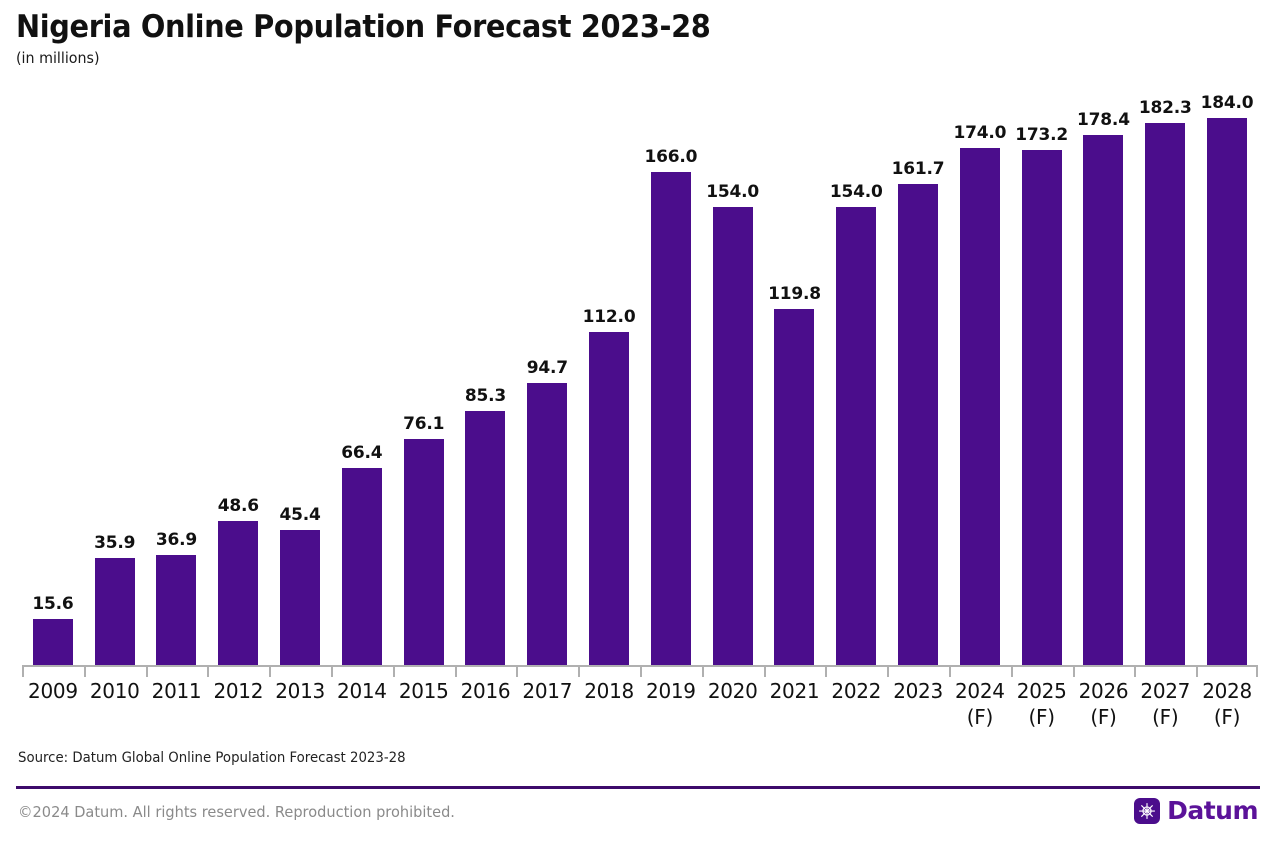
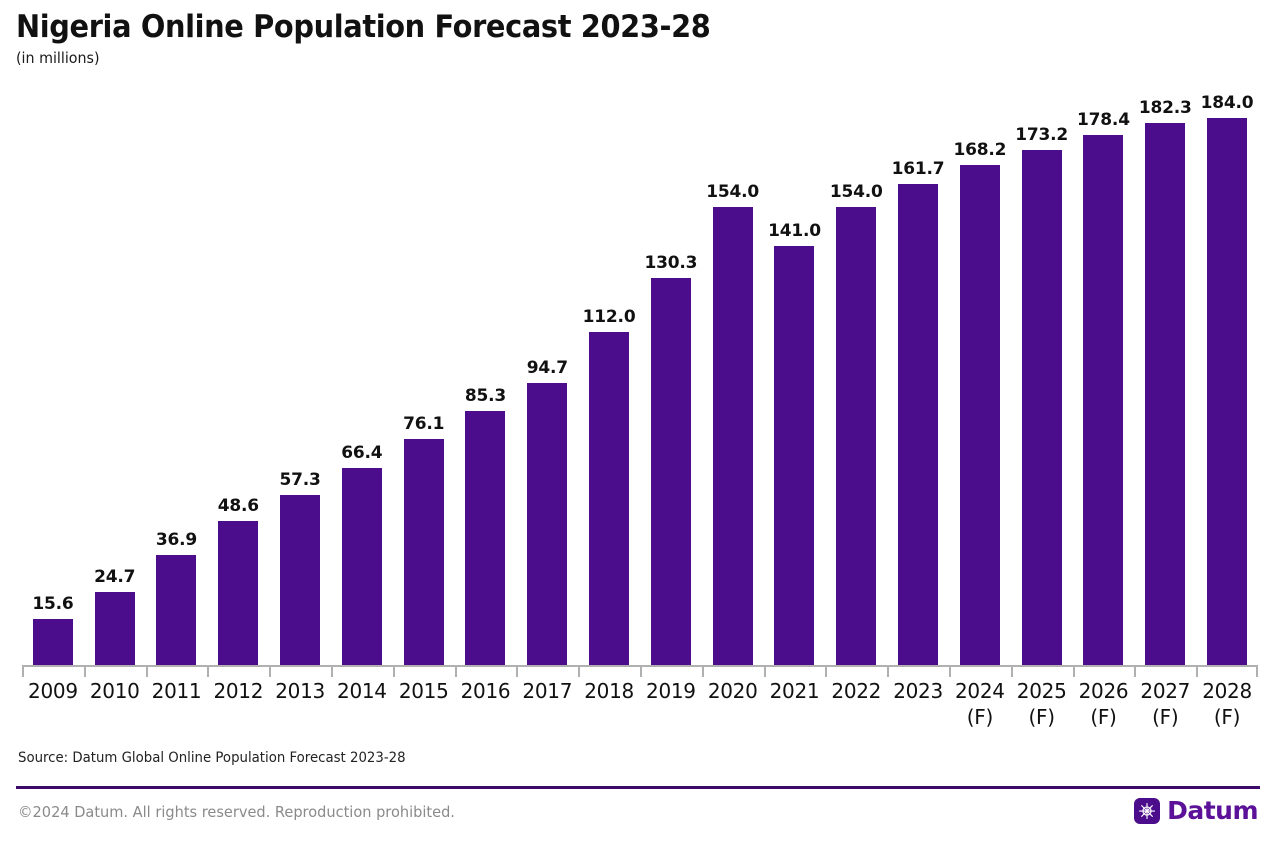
2010: 35.9 -> 24.7
2013: 45.4 -> 57.3
2019: 166.0 -> 130.3
2021: 119.8 -> 141.0
2024: 174.0 -> 168.2
